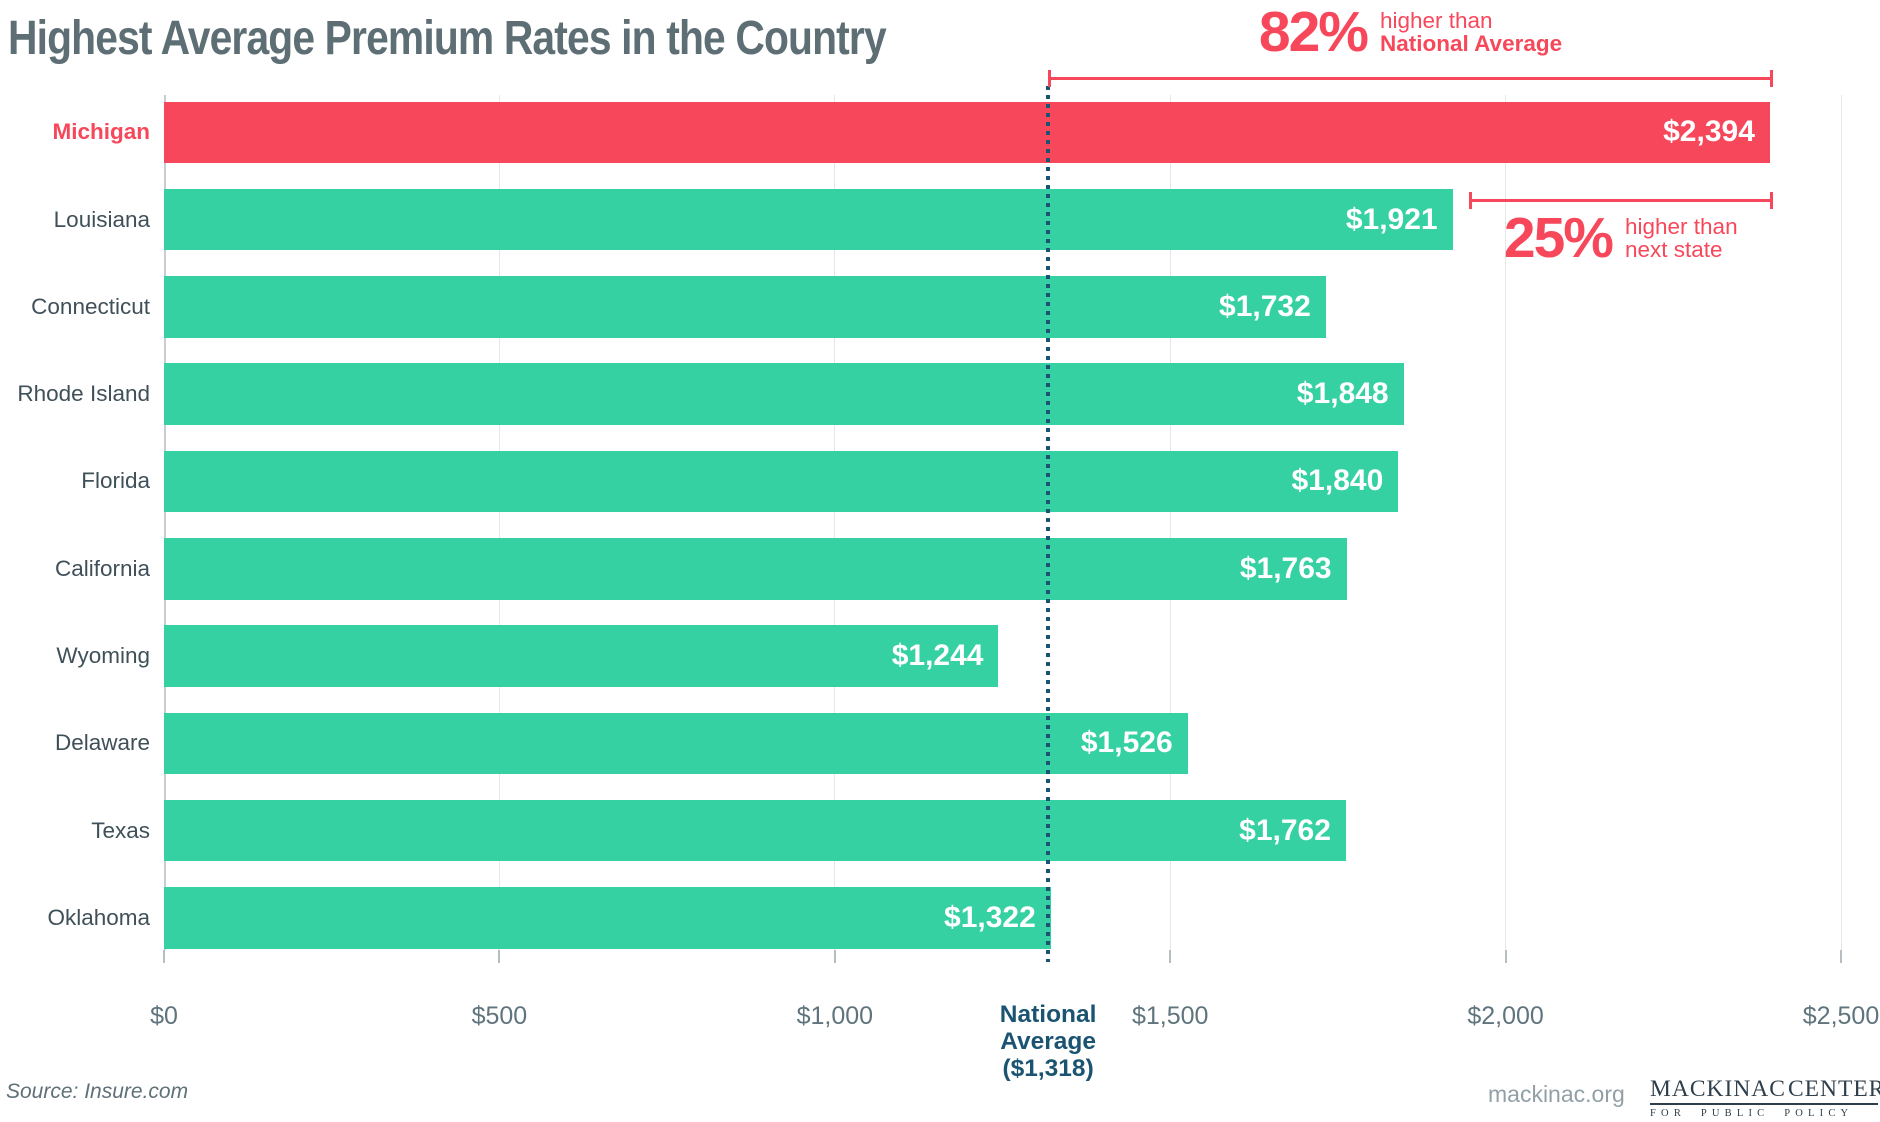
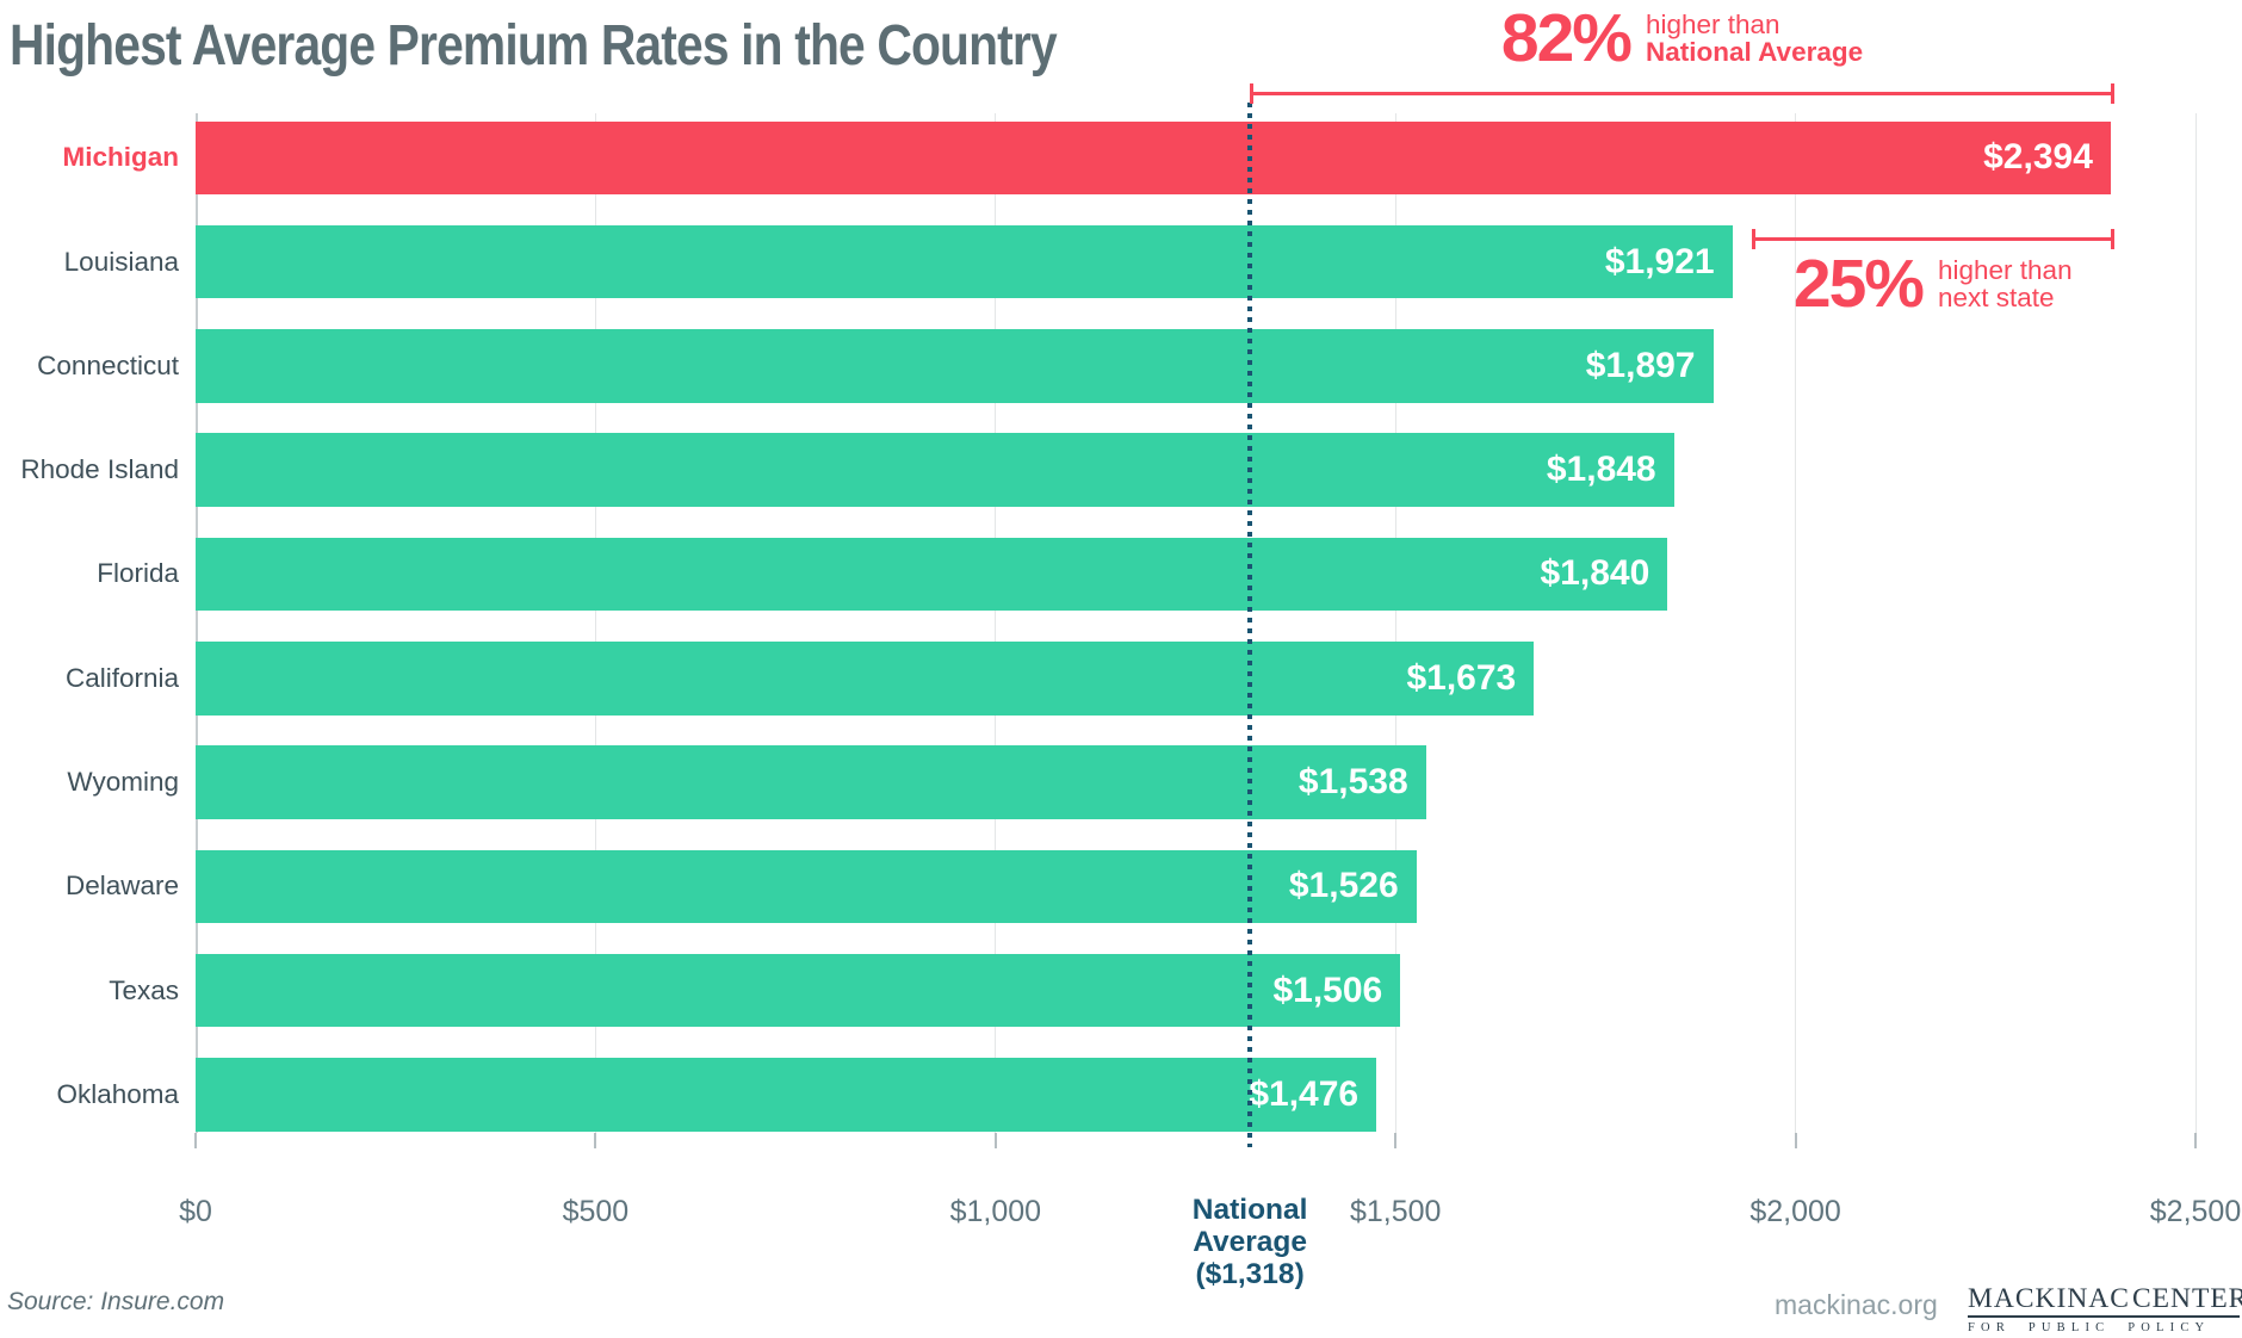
Connecticut: $1,732 -> $1,897
California: $1,763 -> $1,673
Wyoming: $1,244 -> $1,538
Texas: $1,762 -> $1,506
Oklahoma: $1,322 -> $1,476
